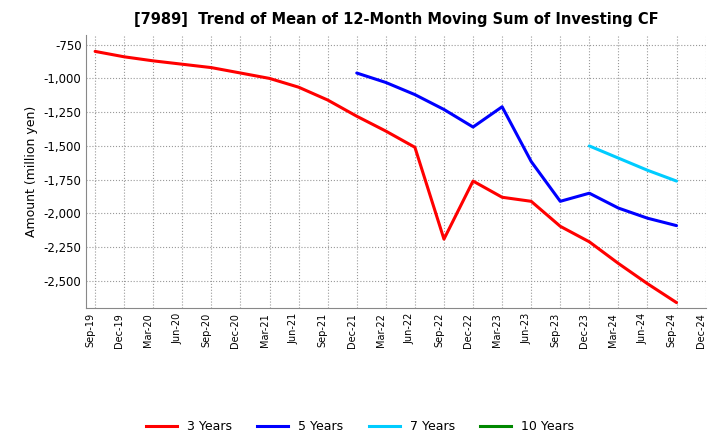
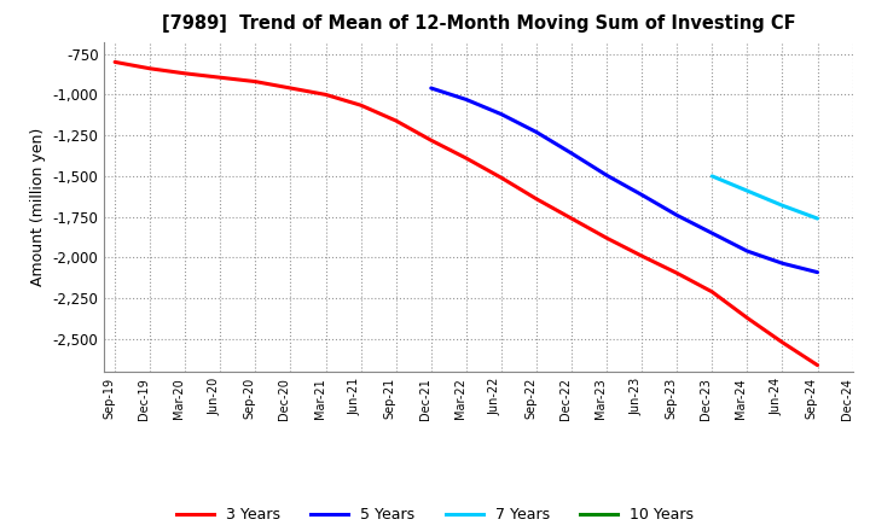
3 Years/Sep-22: -2,190 -> -1,640
5 Years/Mar-23: -1,210 -> -1,500
3 Years/Jun-23: -1,910 -> -1,990
5 Years/Sep-23: -1,910 -> -1,740
